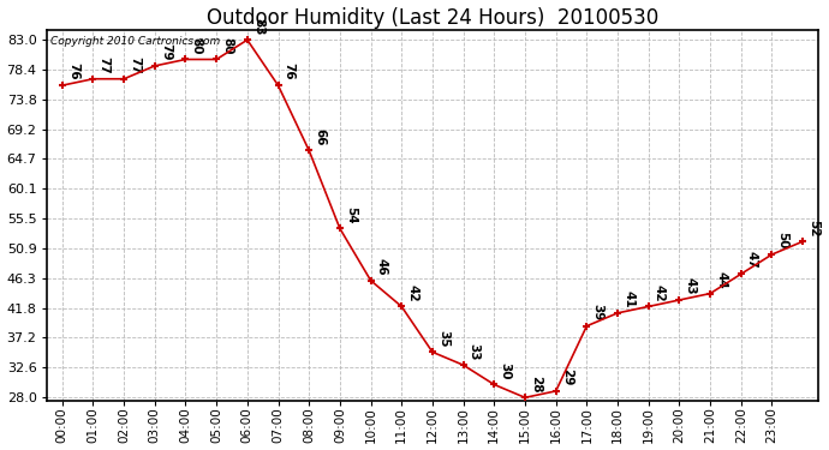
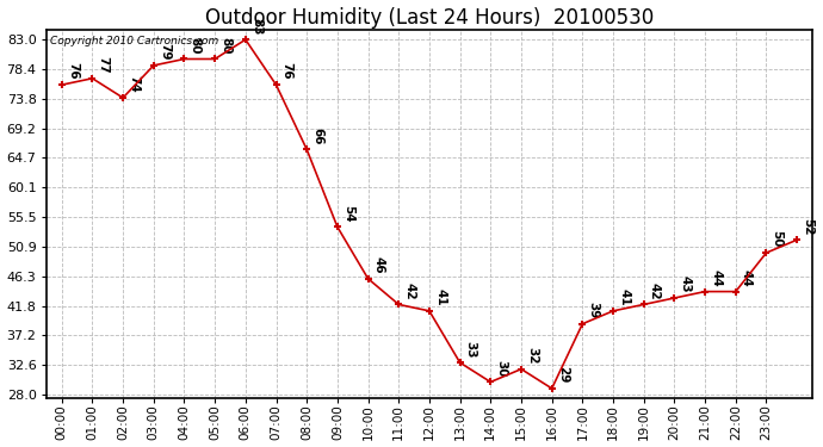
02:00: 77 -> 74
12:00: 35 -> 41
15:00: 28 -> 32
22:00: 47 -> 44
